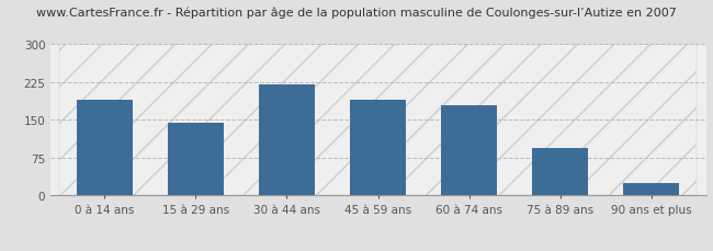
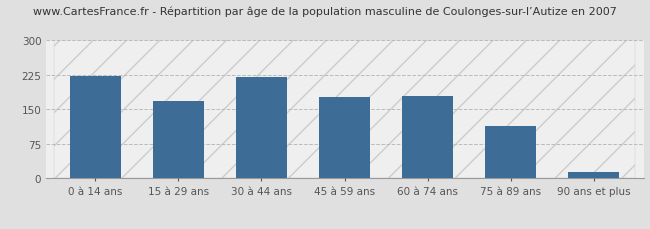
0 à 14 ans: 190 -> 222
15 à 29 ans: 145 -> 168
45 à 59 ans: 190 -> 178
75 à 89 ans: 95 -> 113
90 ans et plus: 25 -> 13
